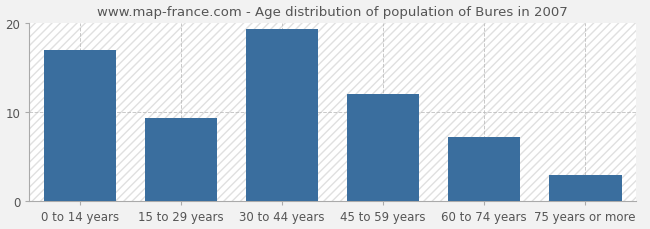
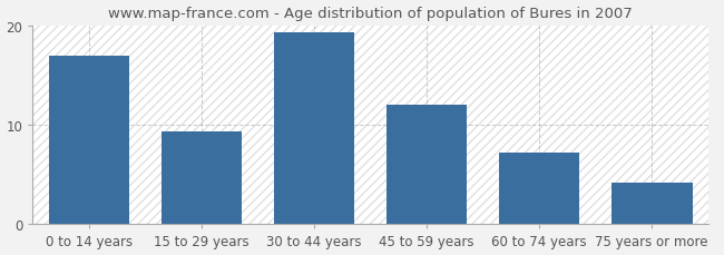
75 years or more: 3.0 -> 4.2
